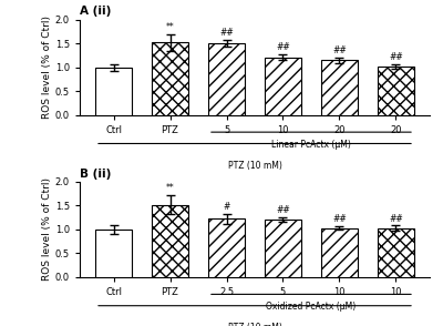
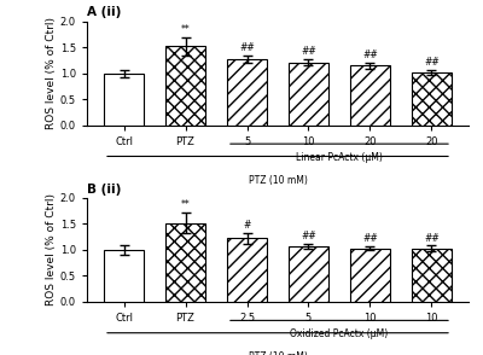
A (ii)/5: 1.50 -> 1.27
B (ii)/5: 1.20 -> 1.07
